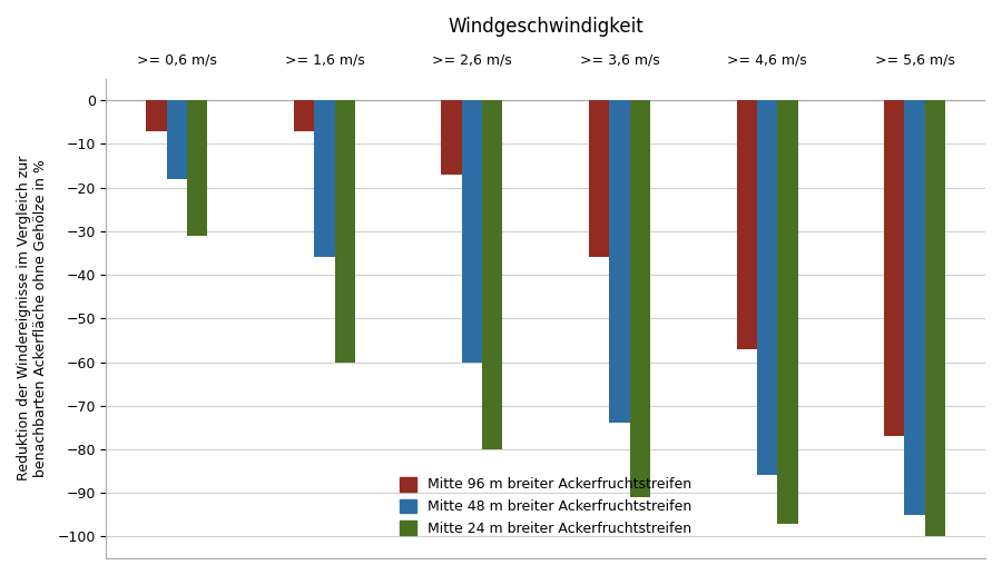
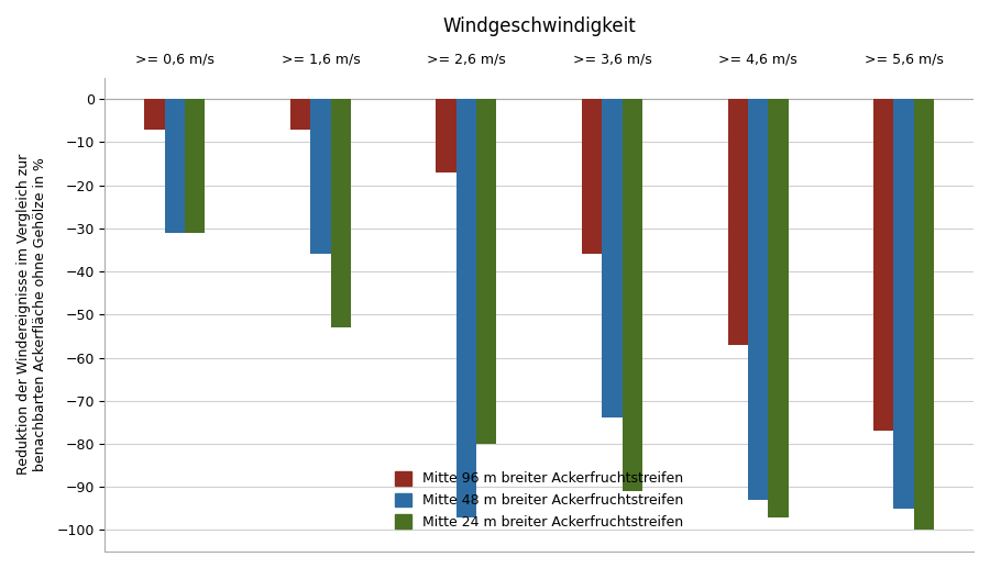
Mitte 48 m breiter Ackerfruchtstreifen/>= 0,6 m/s: -18 -> -31
Mitte 24 m breiter Ackerfruchtstreifen/>= 1,6 m/s: -60 -> -53
Mitte 48 m breiter Ackerfruchtstreifen/>= 2,6 m/s: -60 -> -97
Mitte 48 m breiter Ackerfruchtstreifen/>= 4,6 m/s: -86 -> -93
